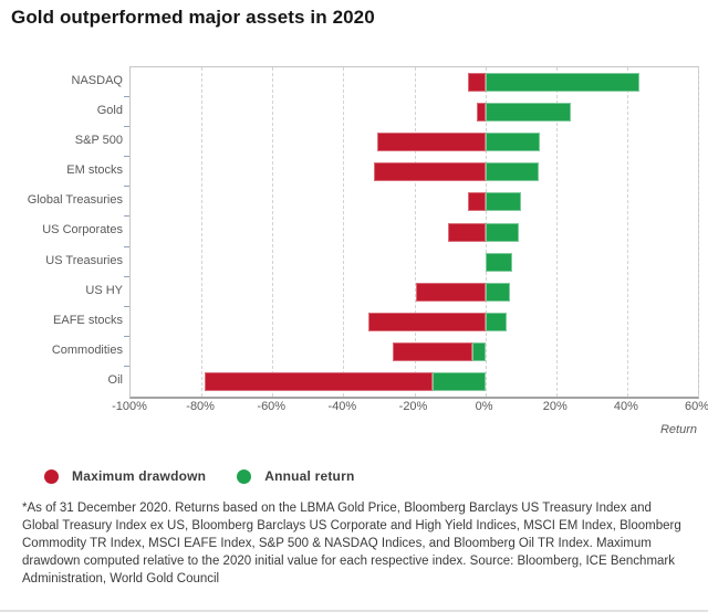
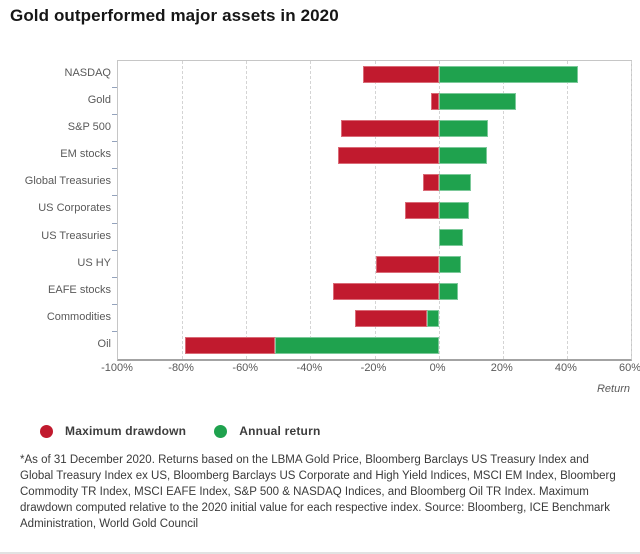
Maximum drawdown/NASDAQ: -5% -> -24%
Annual return/Oil: -15% -> -51%
